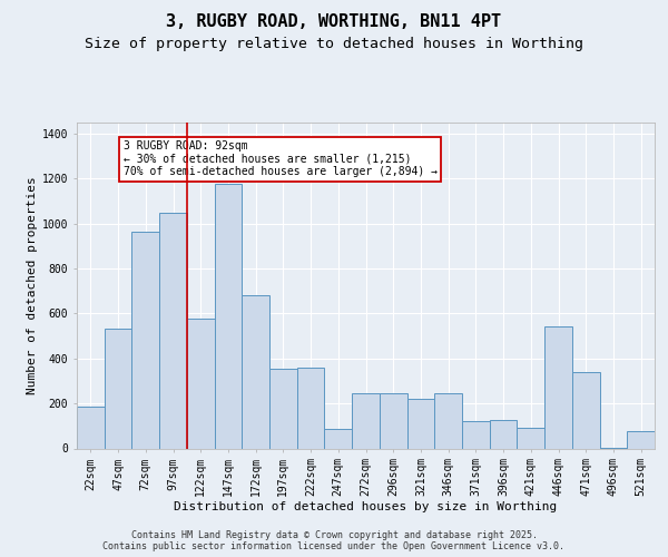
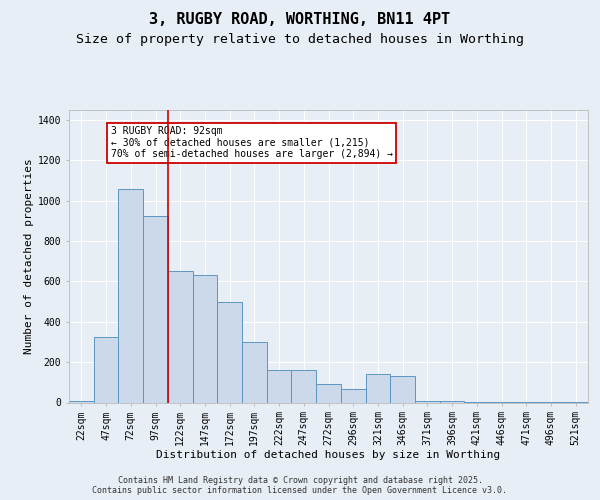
22sqm: 185 -> 5
47sqm: 535 -> 325
72sqm: 965 -> 1060
97sqm: 1050 -> 925
122sqm: 580 -> 650
147sqm: 1175 -> 630
172sqm: 680 -> 500
197sqm: 355 -> 300
222sqm: 360 -> 160
247sqm: 85 -> 160
272sqm: 245 -> 90
296sqm: 245 -> 65
321sqm: 220 -> 140
346sqm: 245 -> 130
371sqm: 120 -> 5
396sqm: 125 -> 5
421sqm: 90 -> 4
446sqm: 545 -> 4
471sqm: 340 -> 4
521sqm: 75 -> 2
